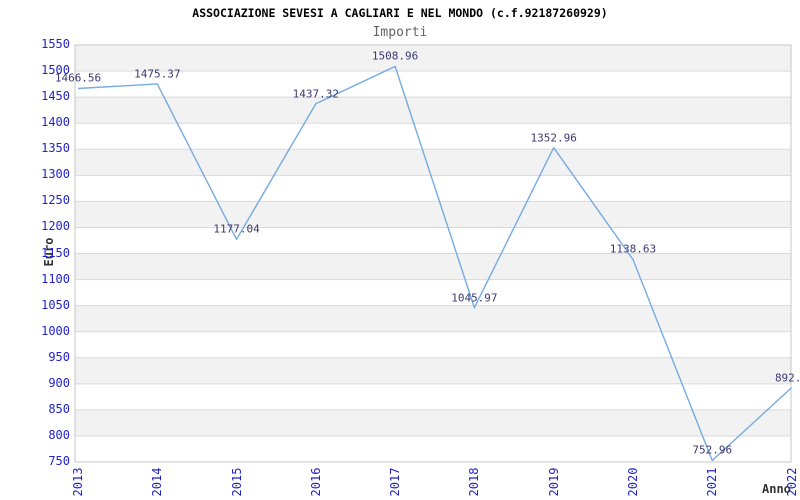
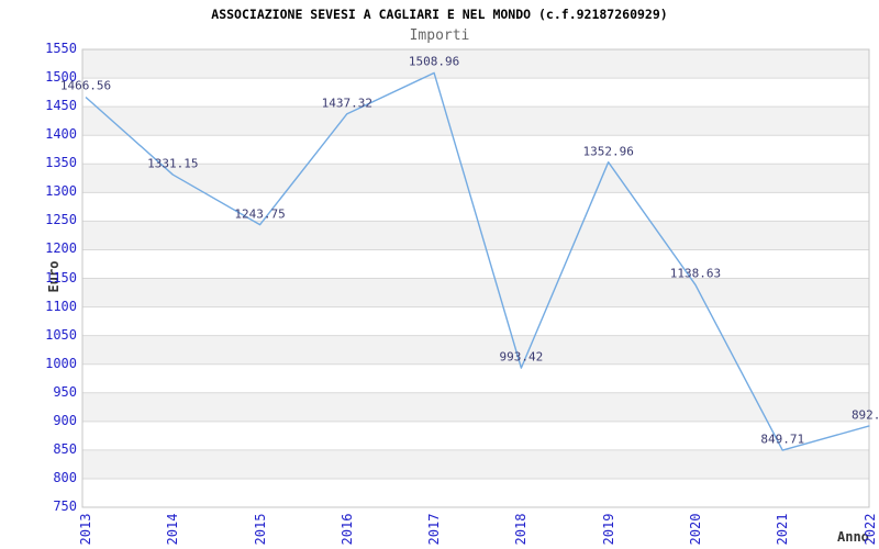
2014: 1475.37 -> 1331.15
2015: 1177.04 -> 1243.75
2018: 1045.97 -> 993.42
2021: 752.96 -> 849.71
